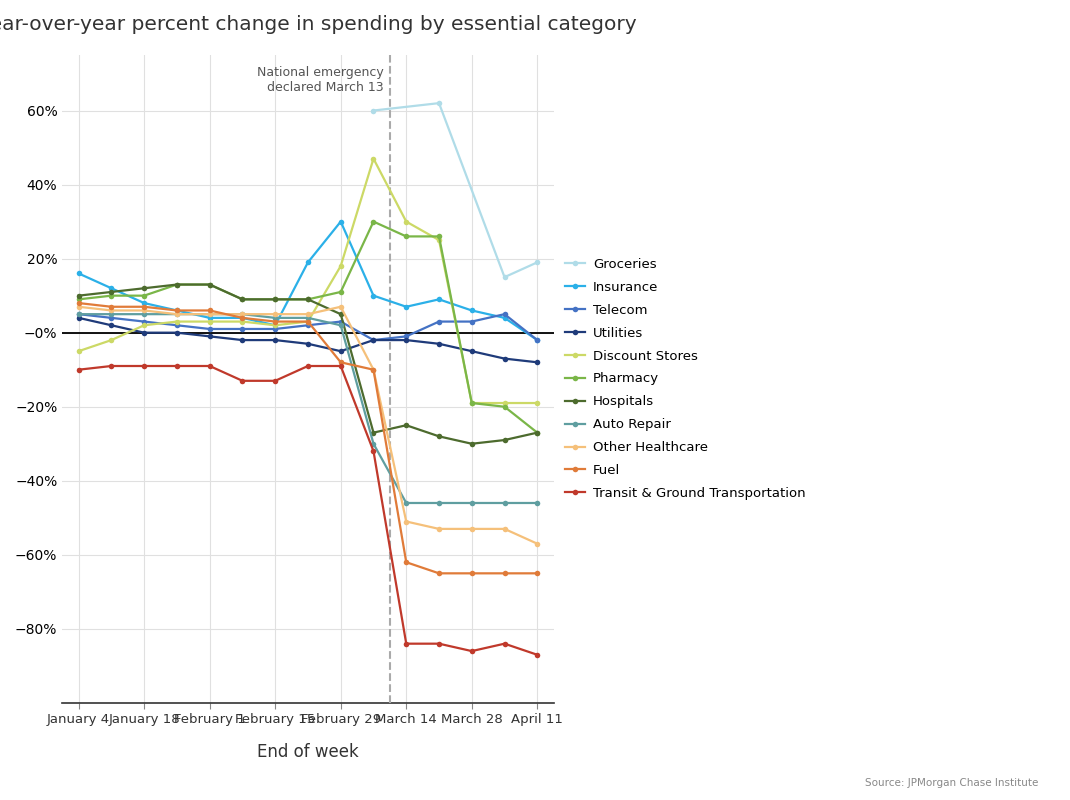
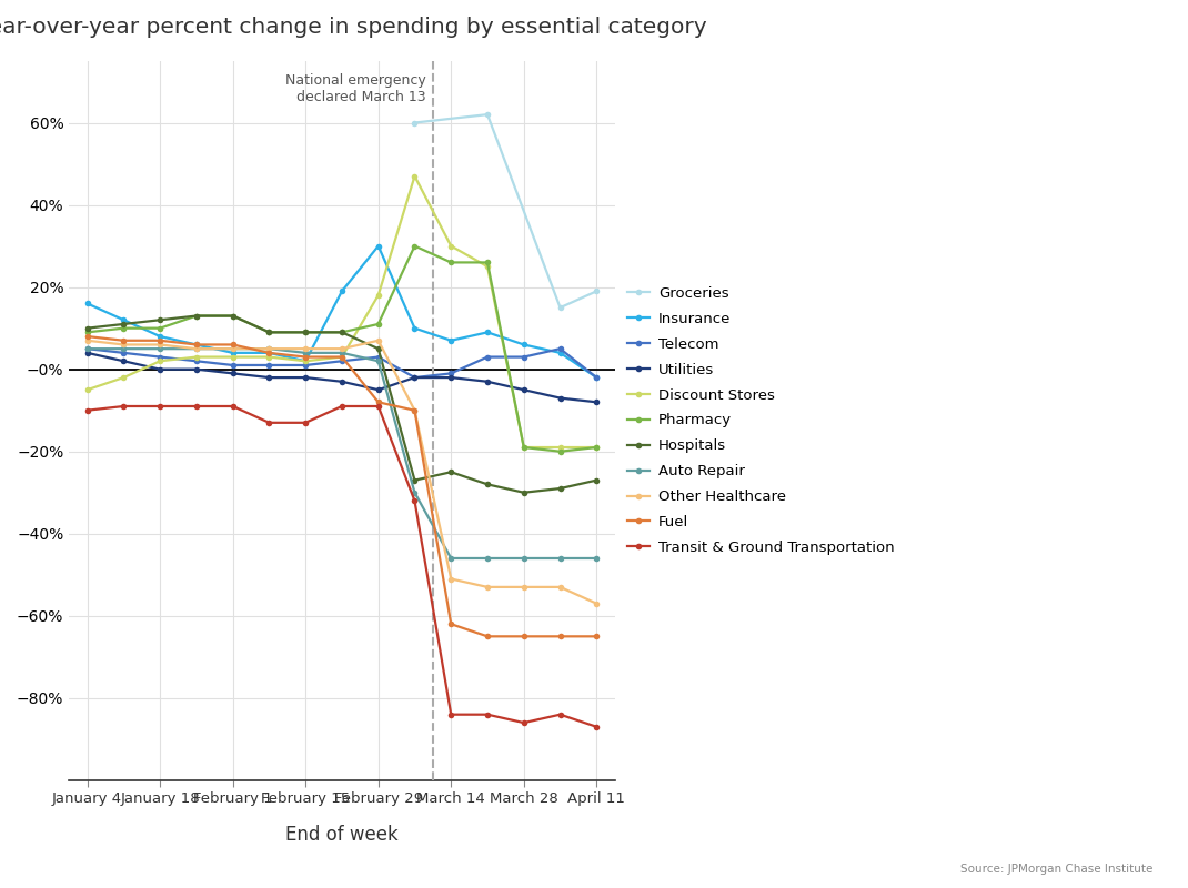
Pharmacy/April 11: -27% -> -19%
